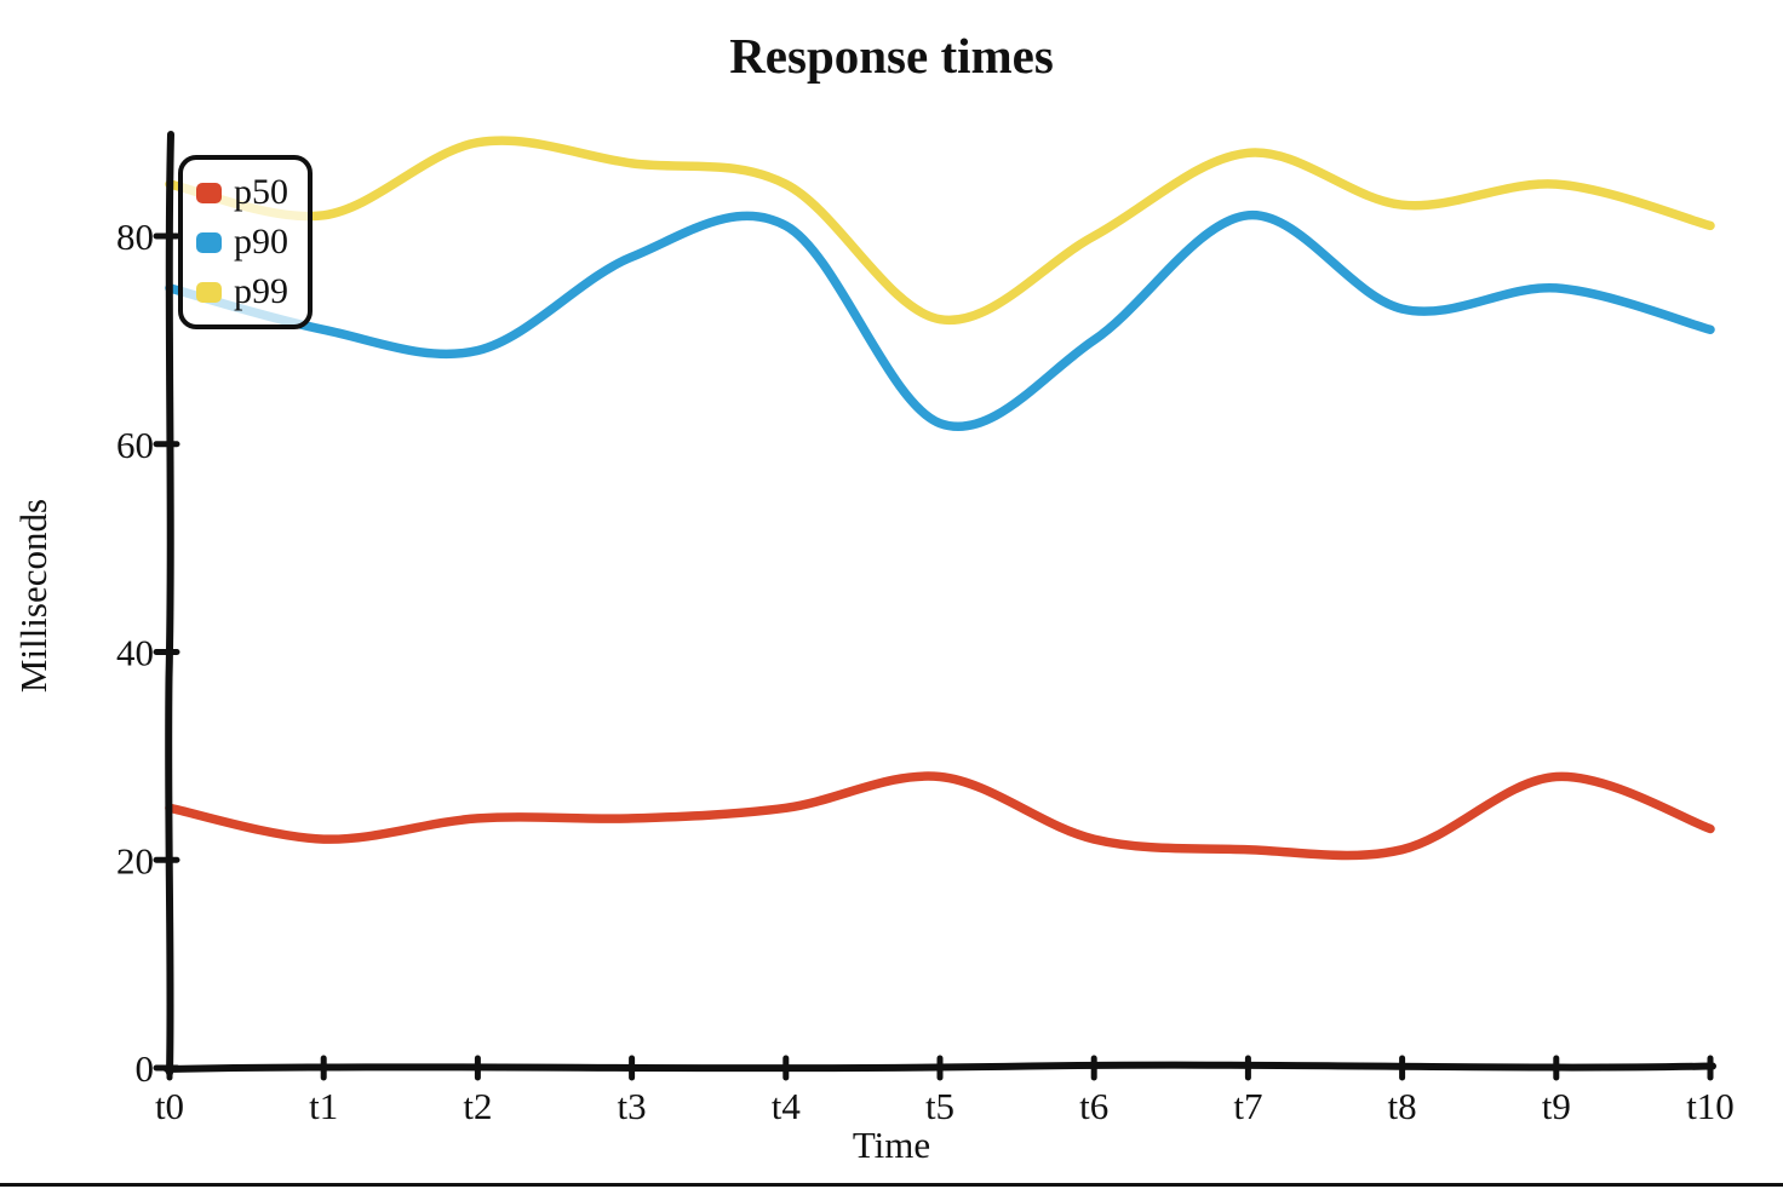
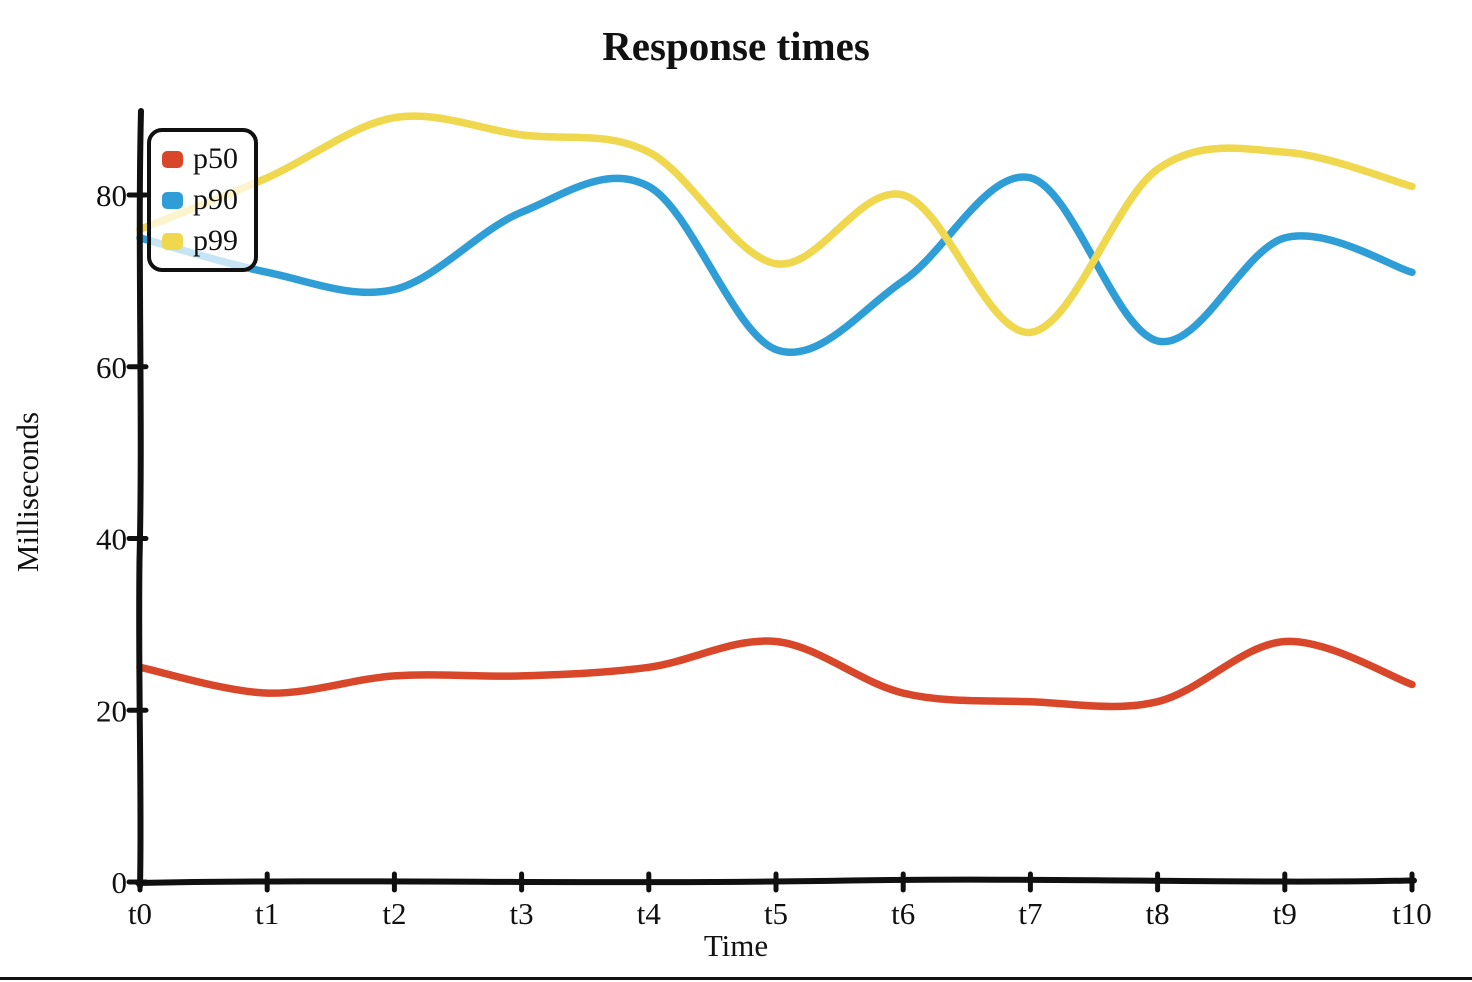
p99/t0: 85 -> 76
p99/t7: 88 -> 64
p90/t8: 73 -> 63
